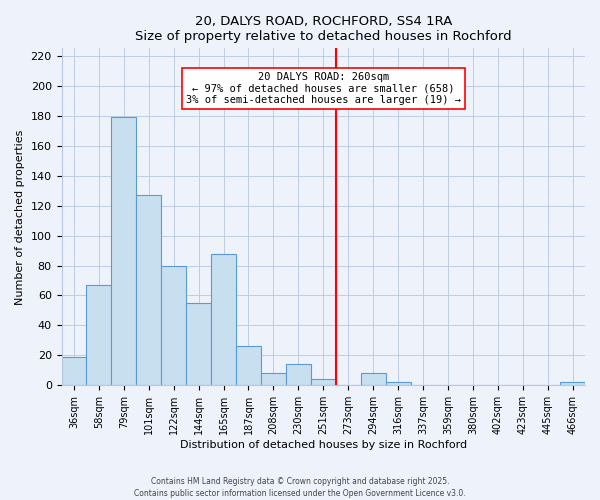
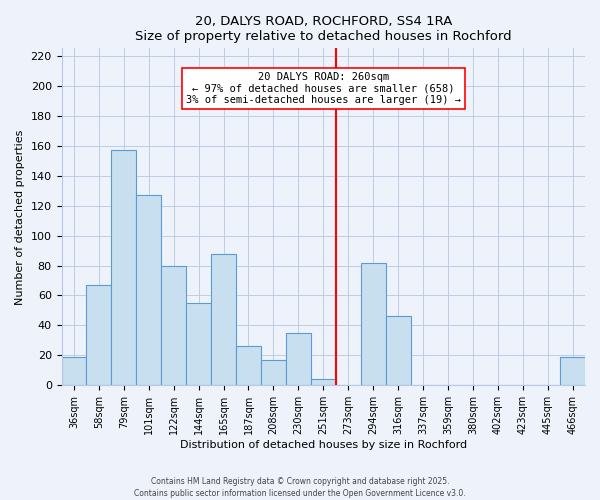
79sqm: 179 -> 157
208sqm: 8 -> 17
230sqm: 14 -> 35
294sqm: 8 -> 82
316sqm: 2 -> 46
466sqm: 2 -> 19
